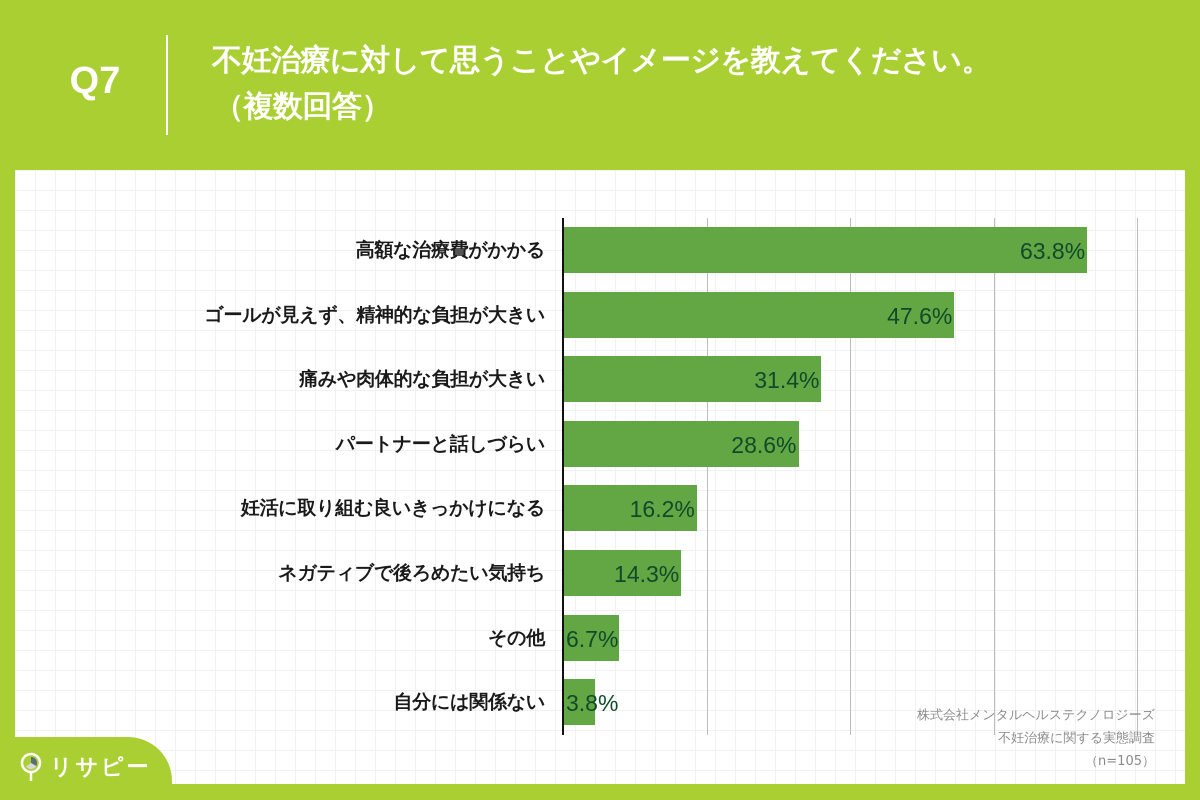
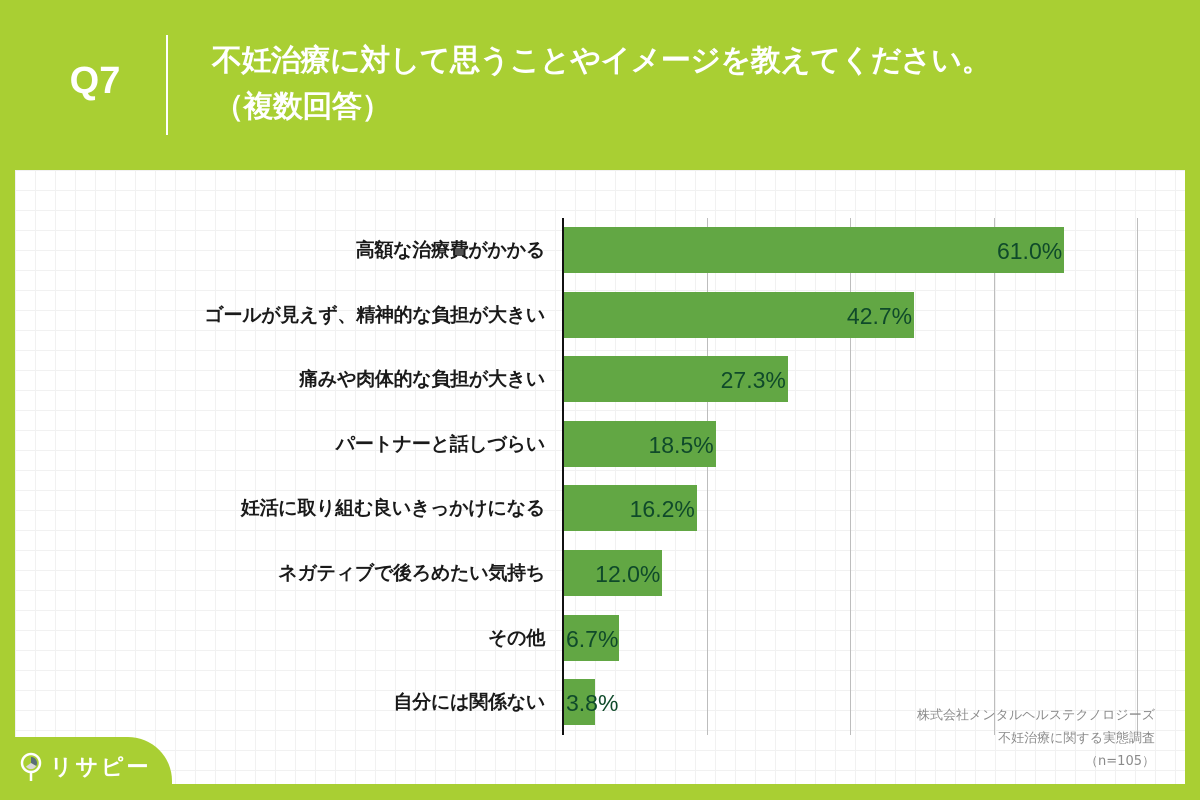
高額な治療費がかかる: 63.8% -> 61.0%
ゴールが見えず、精神的な負担が大きい: 47.6% -> 42.7%
痛みや肉体的な負担が大きい: 31.4% -> 27.3%
パートナーと話しづらい: 28.6% -> 18.5%
ネガティブで後ろめたい気持ち: 14.3% -> 12.0%
